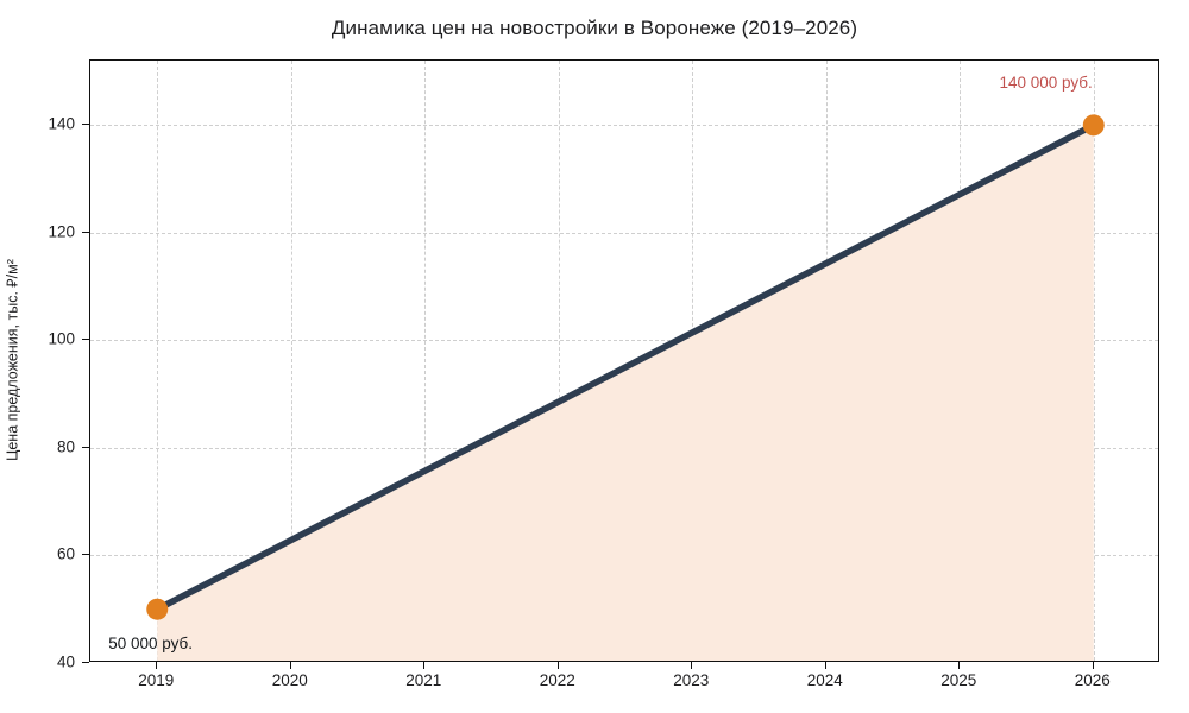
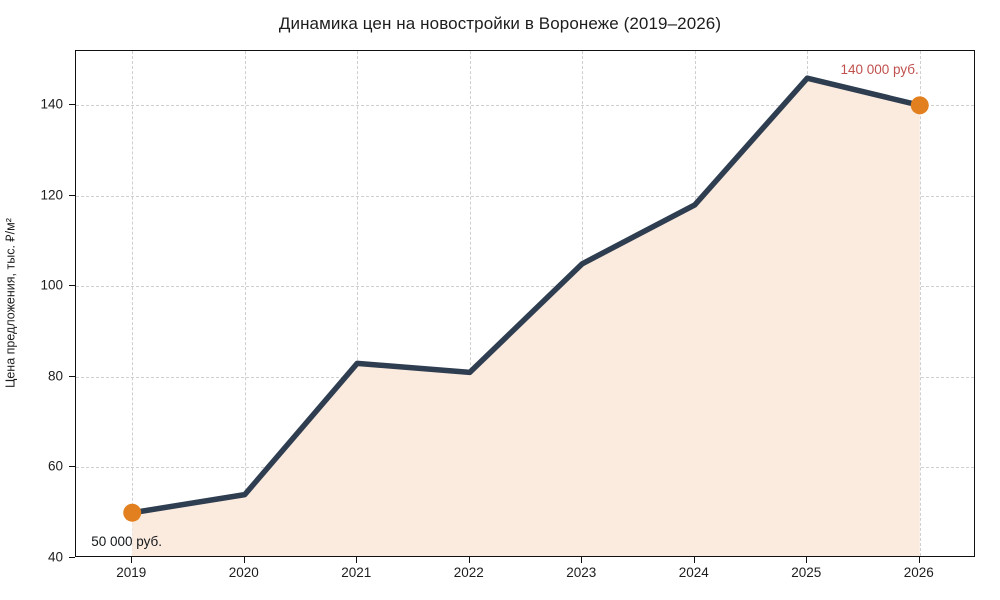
2020: 63 -> 54
2021: 76 -> 83
2022: 89 -> 81
2023: 101 -> 105
2024: 114 -> 118
2025: 127 -> 146
